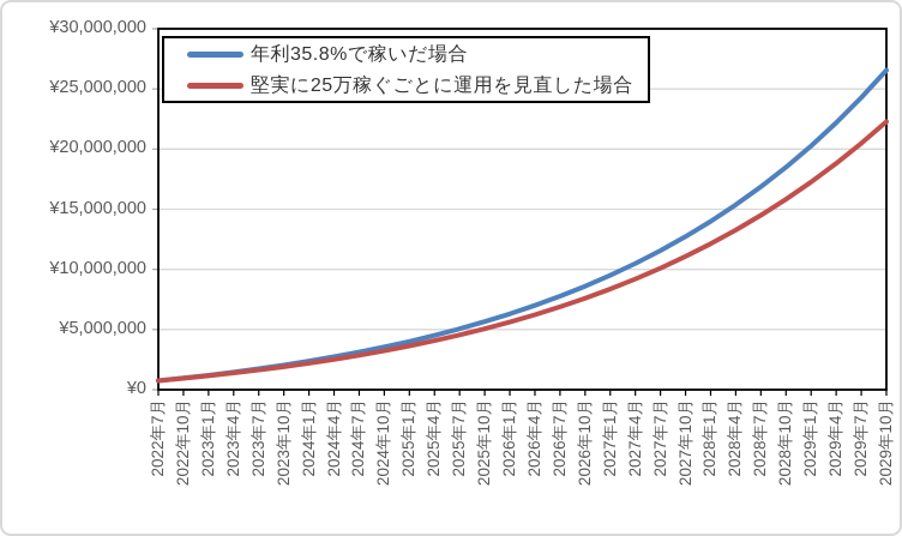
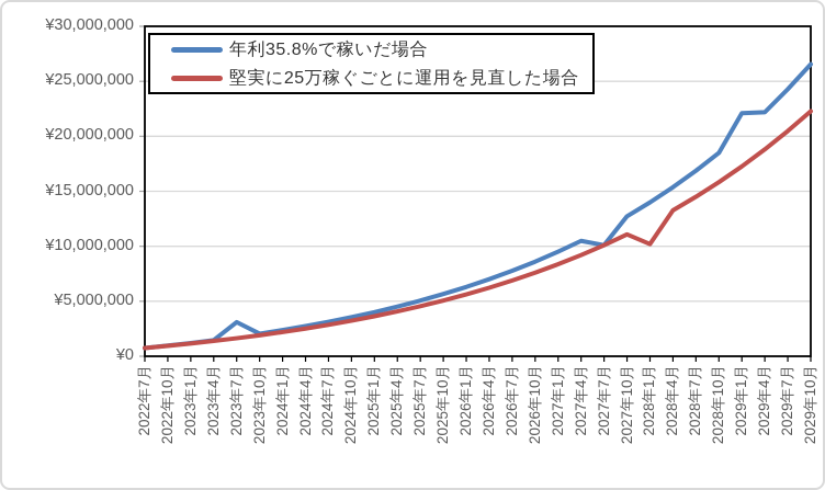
年利35.8%で稼いだ場合/2023年7月: ¥1700000 -> ¥3100000
年利35.8%で稼いだ場合/2027年7月: ¥11600000 -> ¥10100000
堅実に25万稼ぐごとに運用を見直した場合/2028年1月: ¥12100000 -> ¥10200000
年利35.8%で稼いだ場合/2029年1月: ¥20300000 -> ¥22100000
